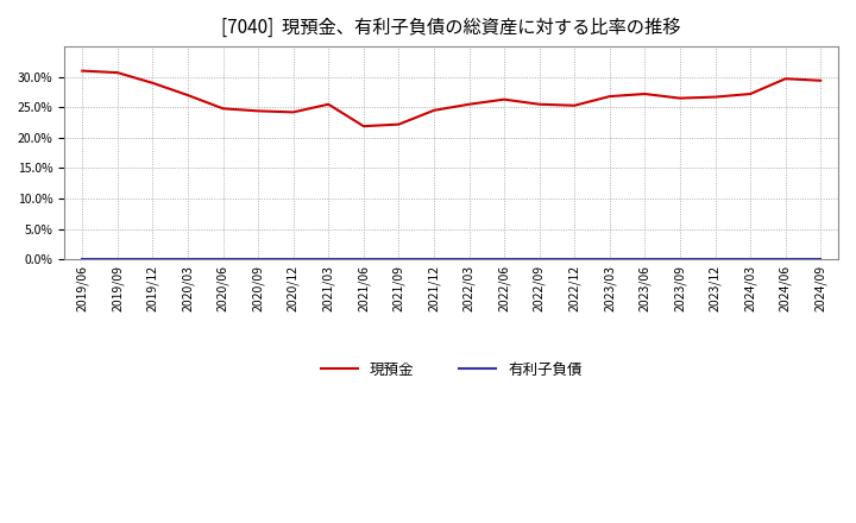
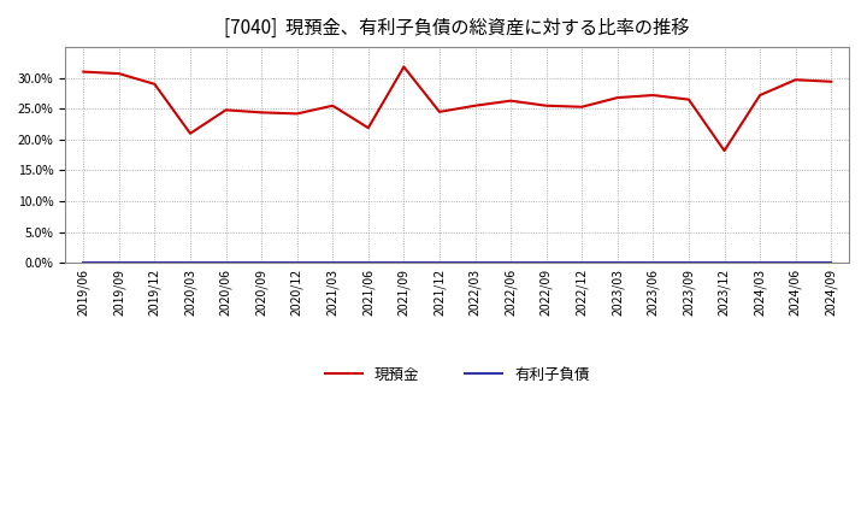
現預金/2020/03: 27.0% -> 21.0%
現預金/2021/09: 22.2% -> 31.8%
現預金/2023/12: 26.7% -> 18.2%
